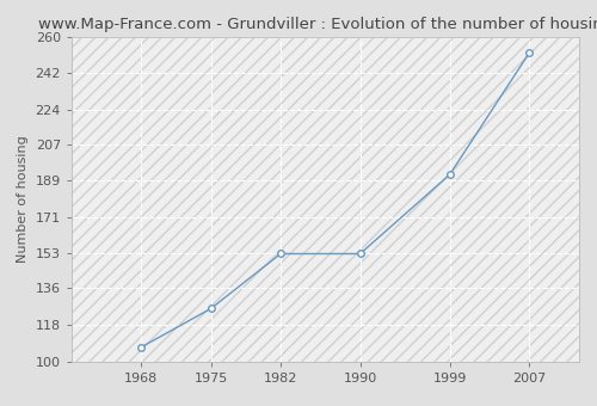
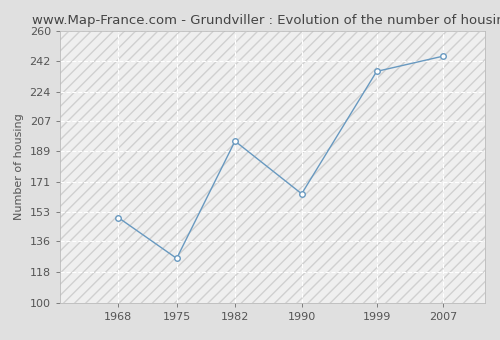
1968: 107 -> 150
1982: 153 -> 195
1990: 153 -> 164
1999: 192 -> 236
2007: 252 -> 245
